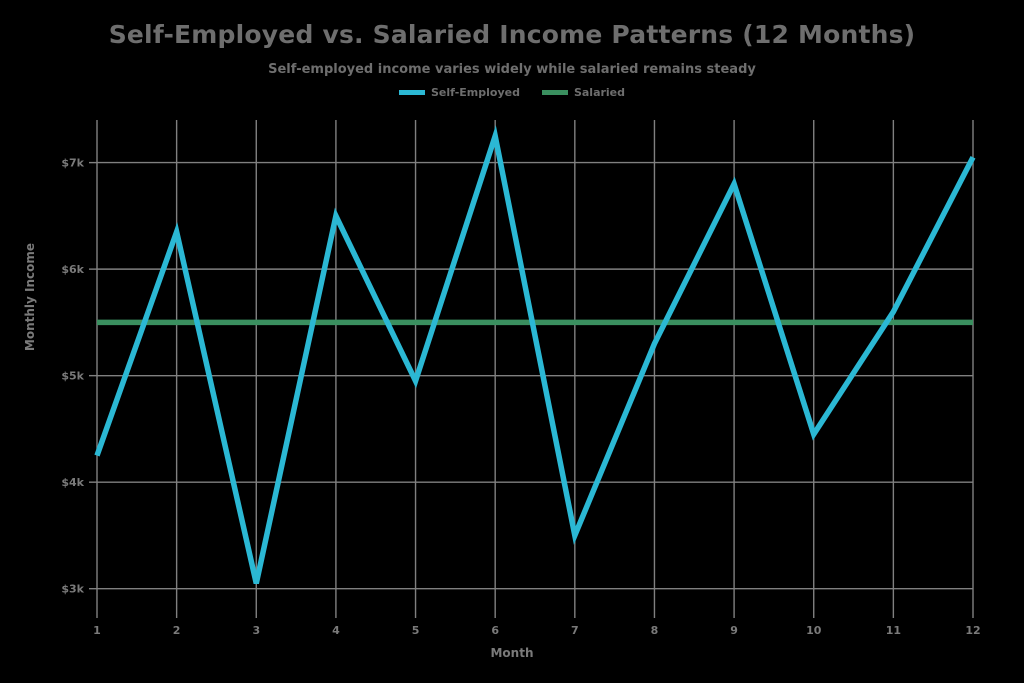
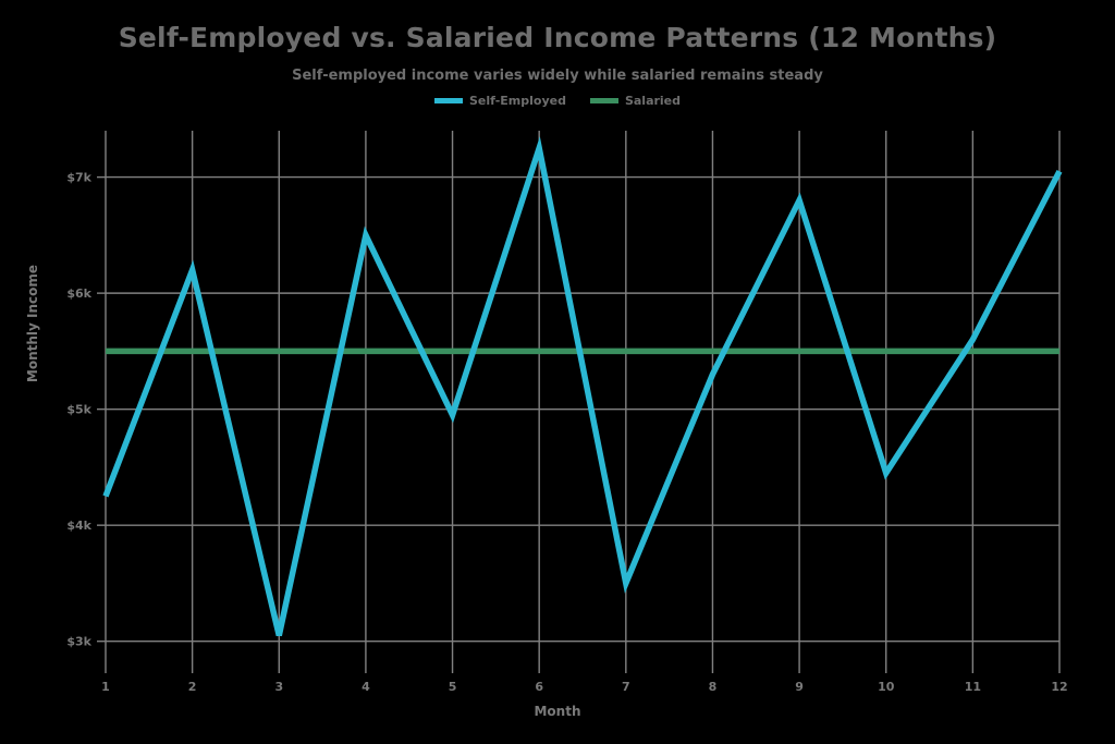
Self-Employed/2: $6.35k -> $6.20k
